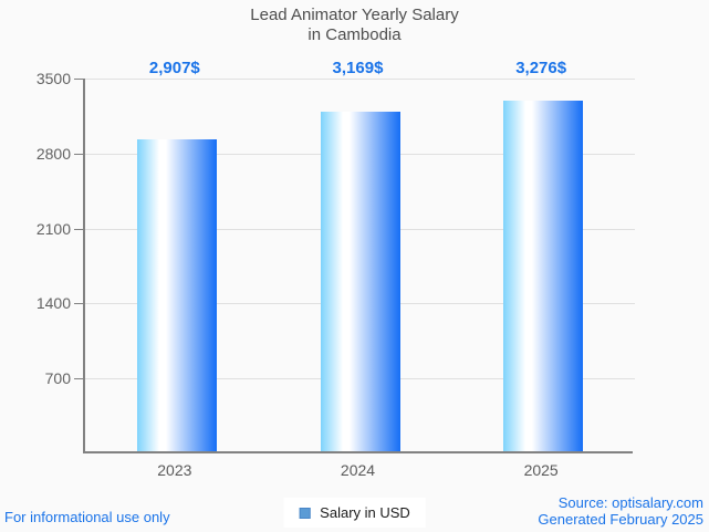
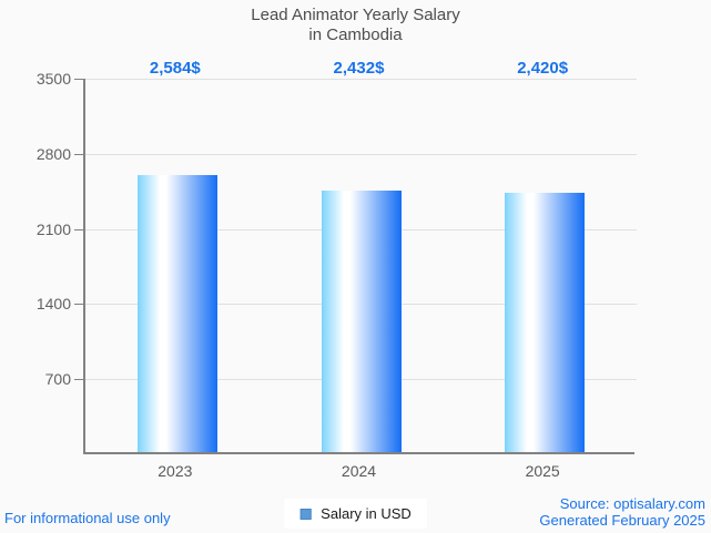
2023: 2,907 -> 2,584
2024: 3,169 -> 2,432
2025: 3,276 -> 2,420
